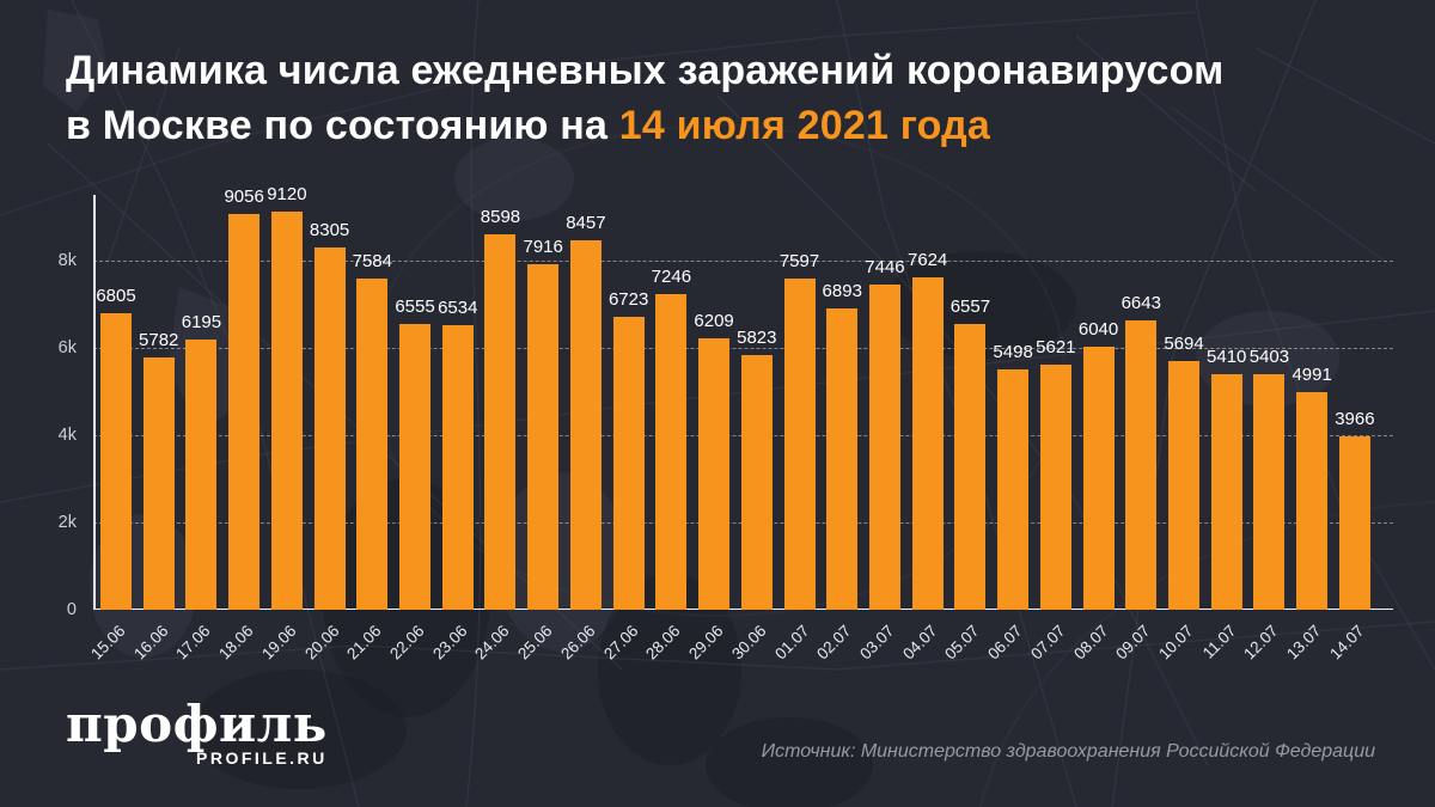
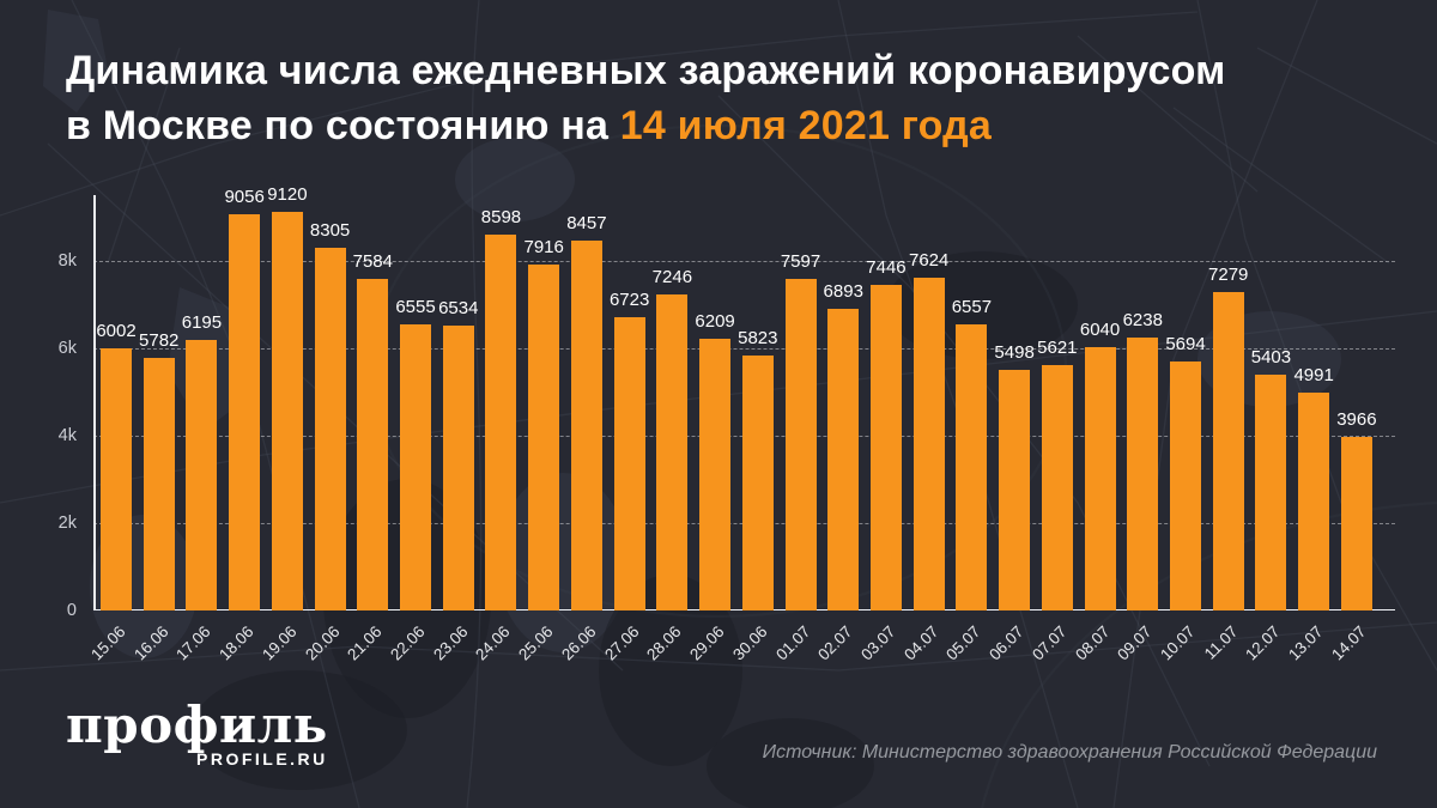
15.06: 6805 -> 6002
09.07: 6643 -> 6238
11.07: 5410 -> 7279
